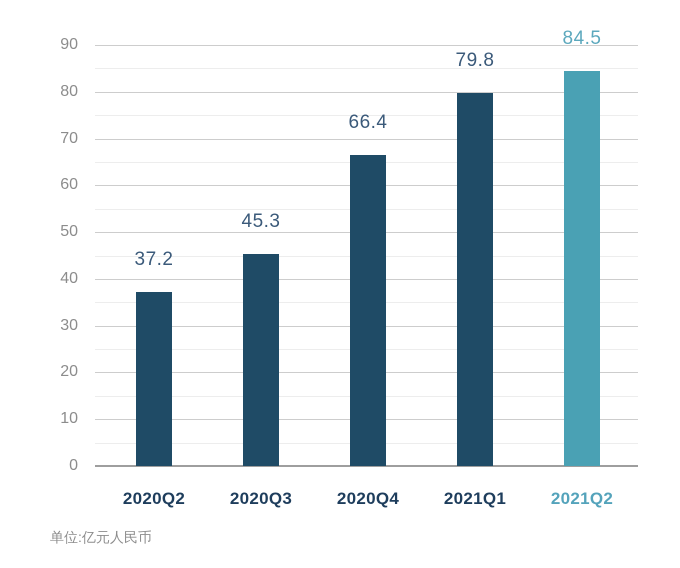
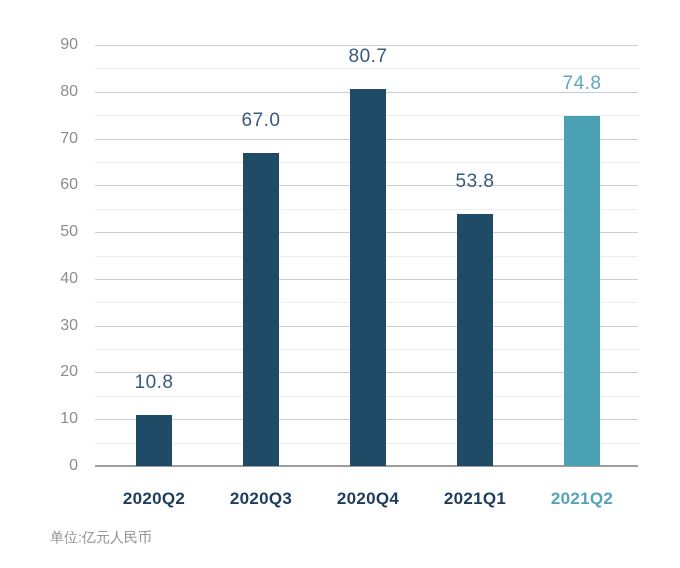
2020Q2: 37.2 -> 10.8
2020Q3: 45.3 -> 67.0
2020Q4: 66.4 -> 80.7
2021Q1: 79.8 -> 53.8
2021Q2: 84.5 -> 74.8
